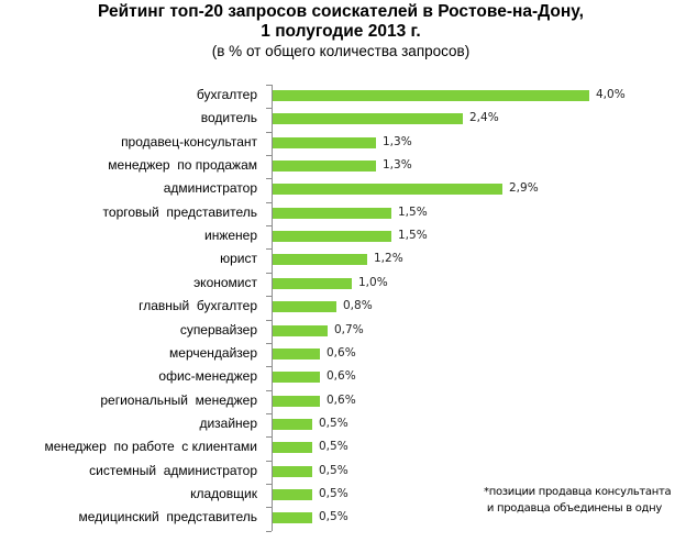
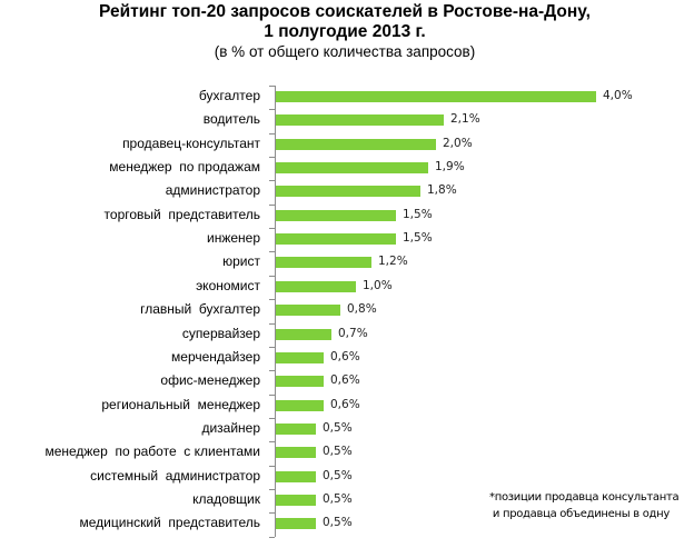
водитель: 2,4% -> 2,1%
продавец-консультант: 1,3% -> 2,0%
менеджер по продажам: 1,3% -> 1,9%
администратор: 2,9% -> 1,8%
